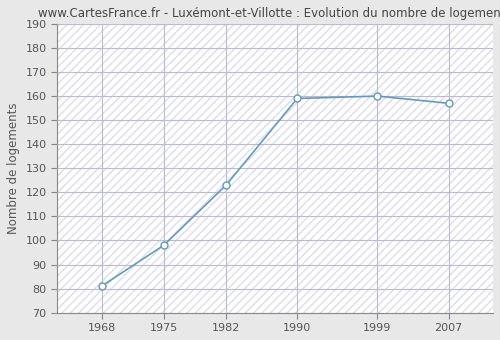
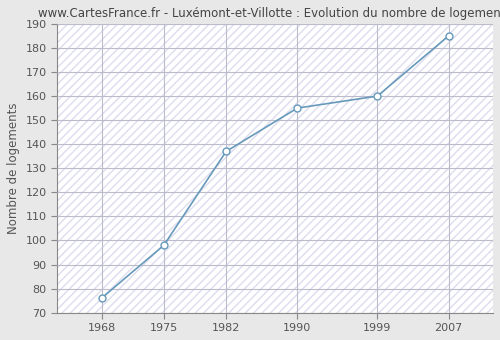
1968: 81 -> 76
1982: 123 -> 137
1990: 159 -> 155
2007: 157 -> 185
